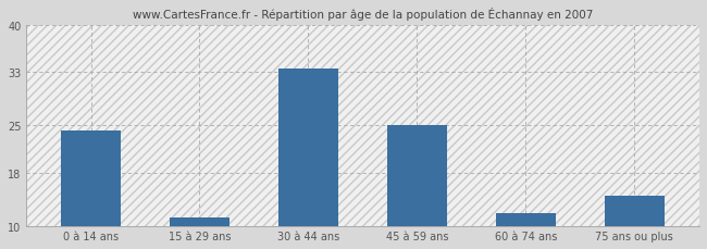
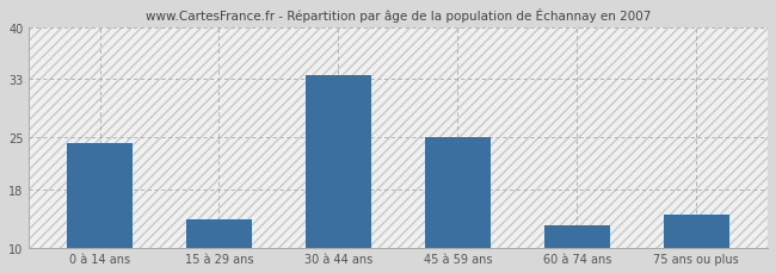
15 à 29 ans: 11.2 -> 13.8
60 à 74 ans: 12.0 -> 13.0
